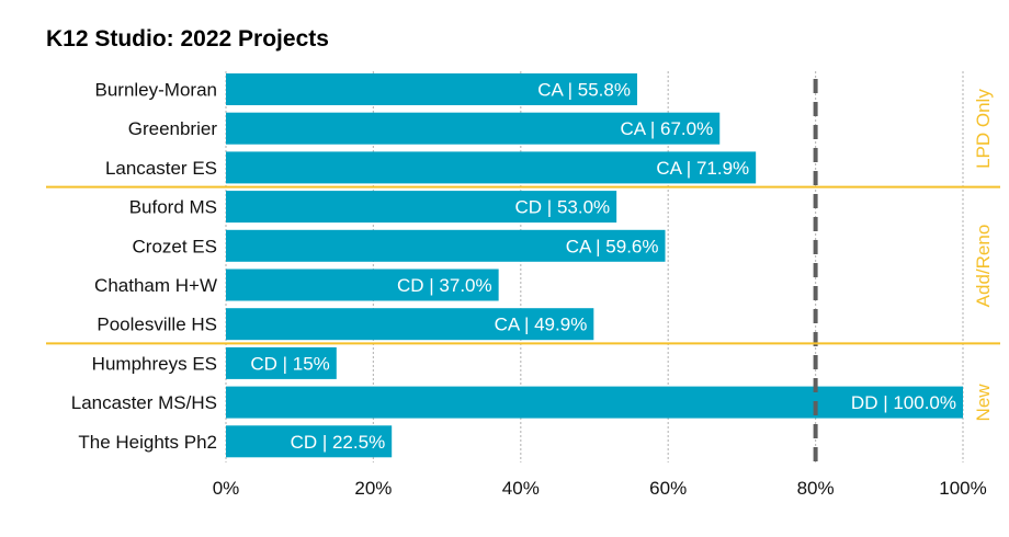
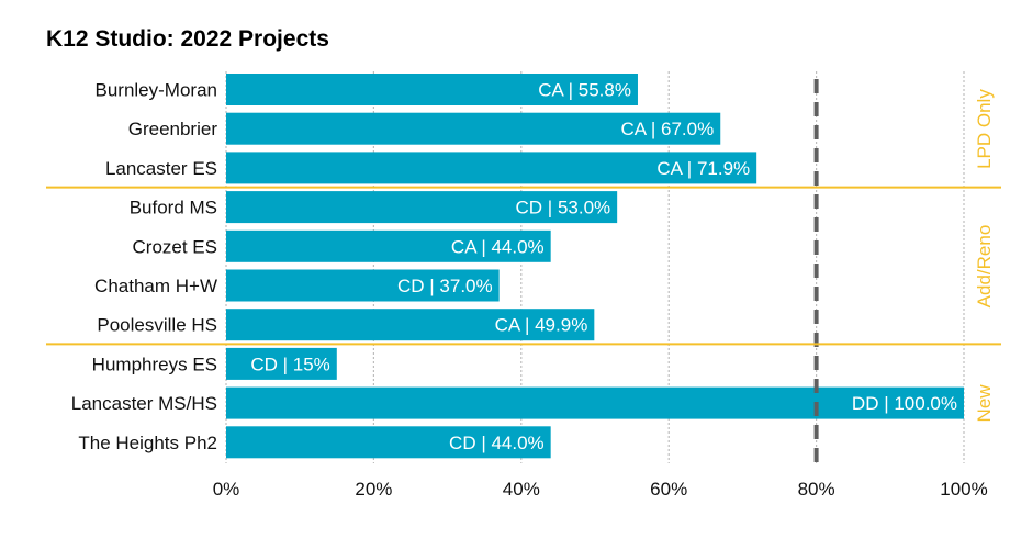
Crozet ES: 59.6% -> 44.0%
The Heights Ph2: 22.5% -> 44.0%
